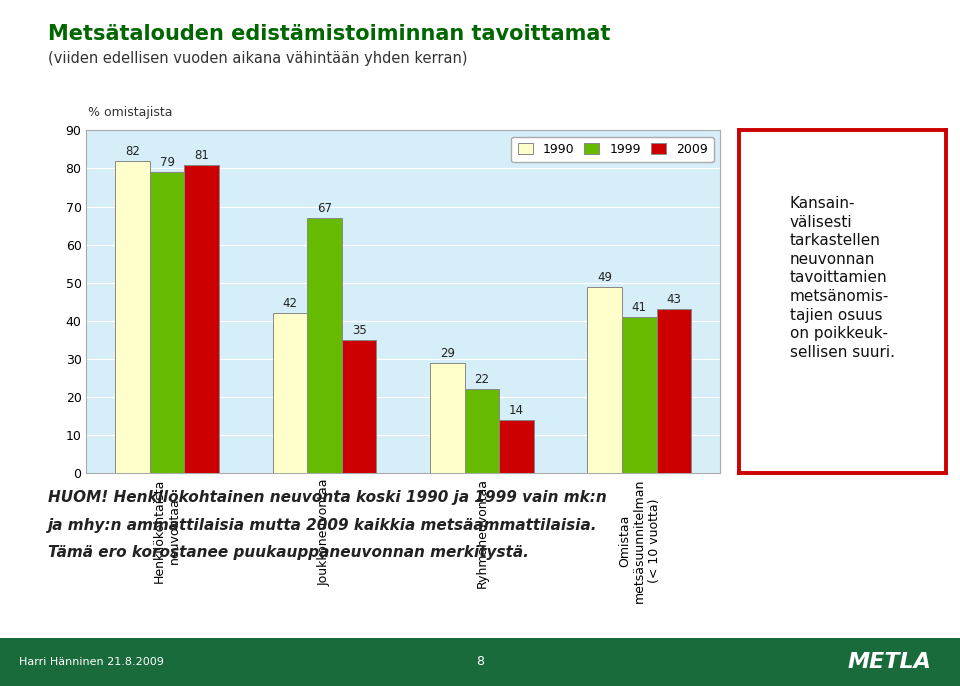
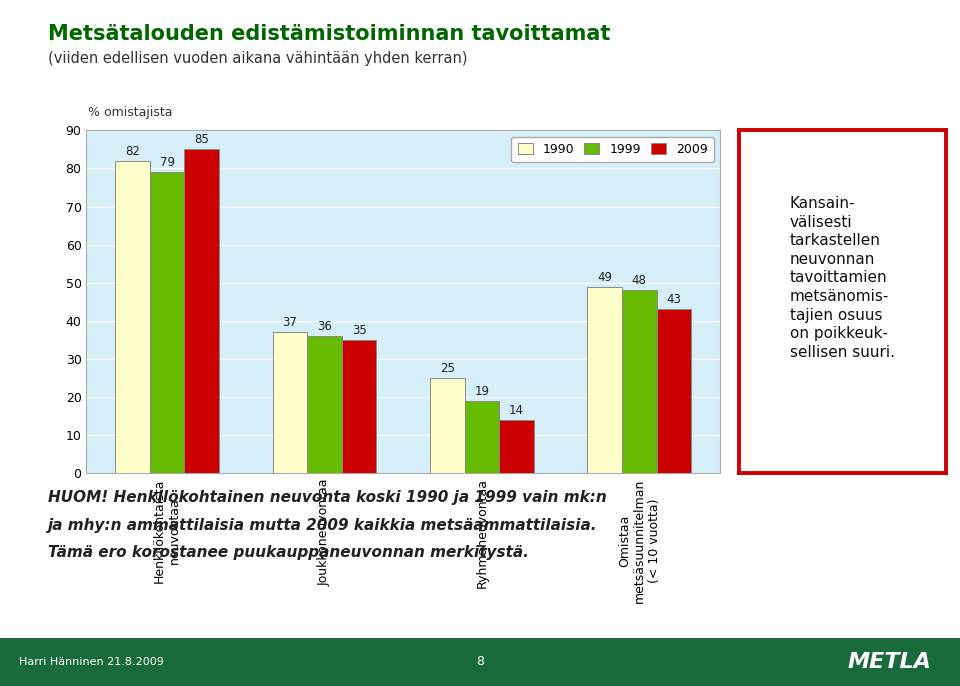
2009/Henkilökohtaista neuvontaa: 81 -> 85
1990/Joukkoneuvontaa: 42 -> 37
1999/Joukkoneuvontaa: 67 -> 36
1990/Ryhmäneuvontaa: 29 -> 25
1999/Ryhmäneuvontaa: 22 -> 19
1999/Omistaa metsäsuunnitelman (< 10 vuotta): 41 -> 48
